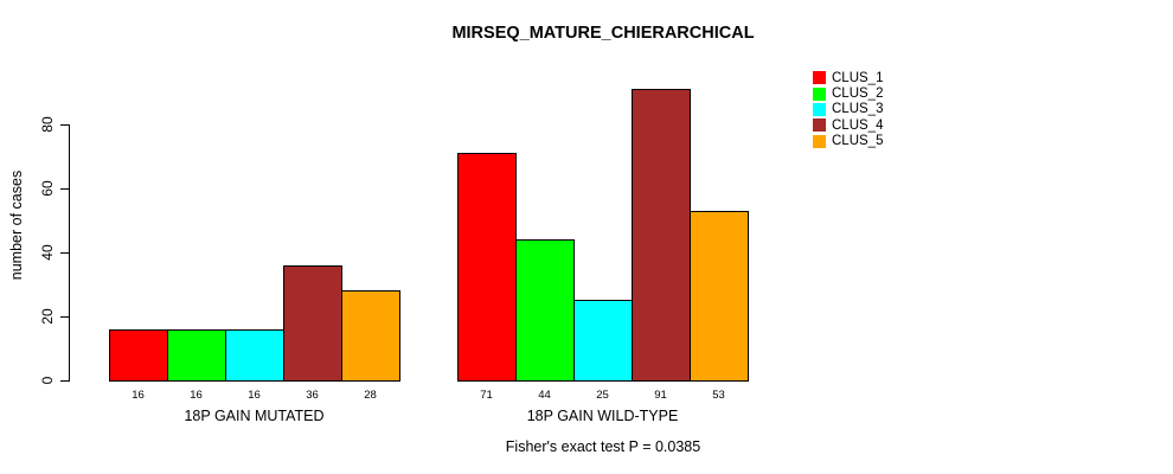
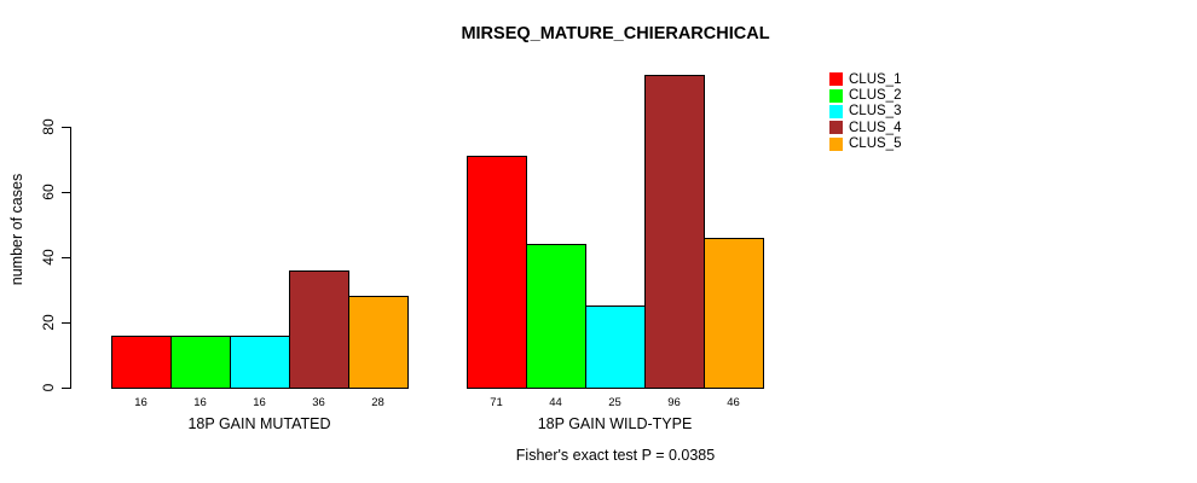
CLUS_4/18P GAIN WILD-TYPE: 91 -> 96
CLUS_5/18P GAIN WILD-TYPE: 53 -> 46
